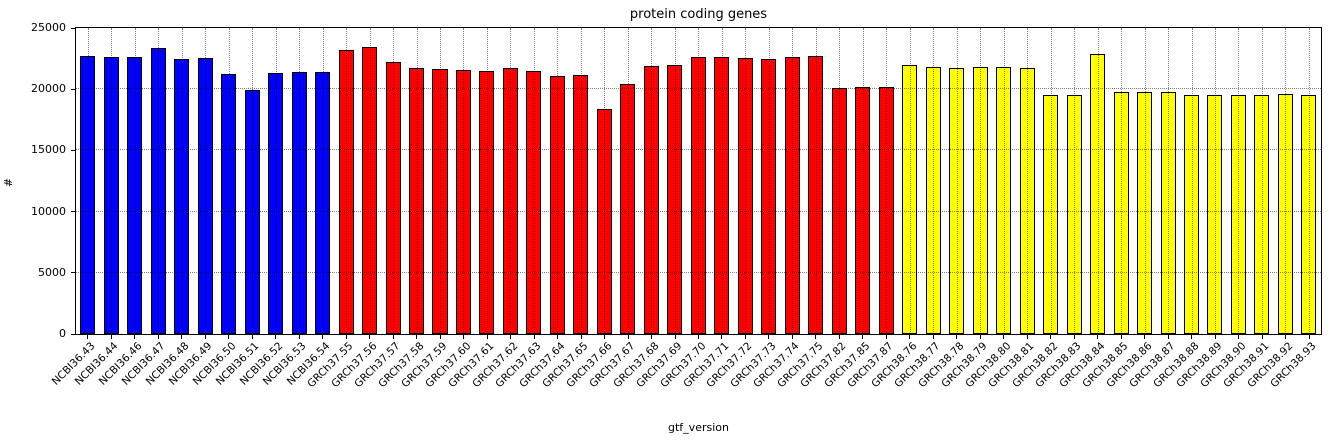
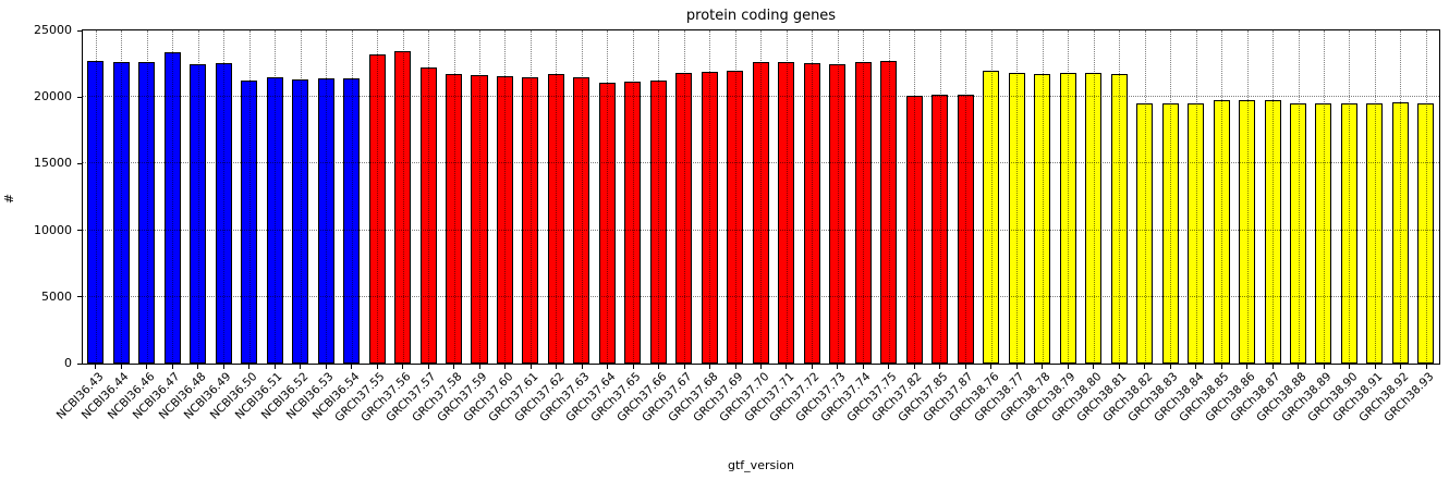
NCBI36.51: 19900 -> 21400
GRCh37.66: 18400 -> 21200
GRCh37.67: 20400 -> 21800
GRCh38.84: 22900 -> 19600
